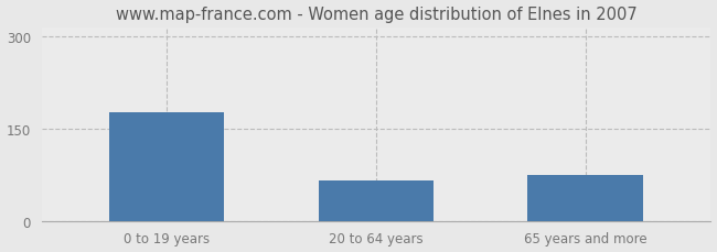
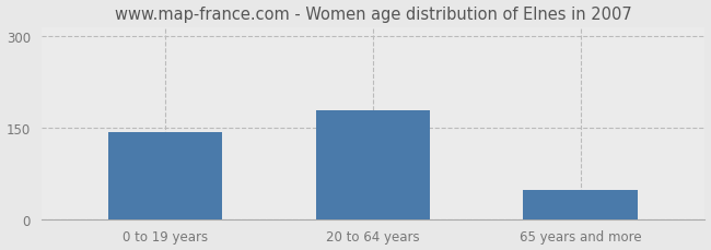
0 to 19 years: 176 -> 143
20 to 64 years: 66 -> 178
65 years and more: 74 -> 48
